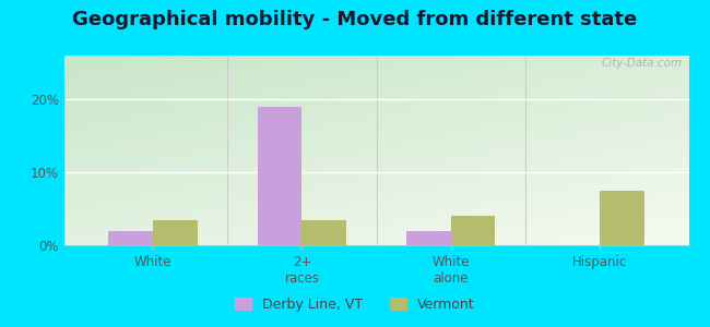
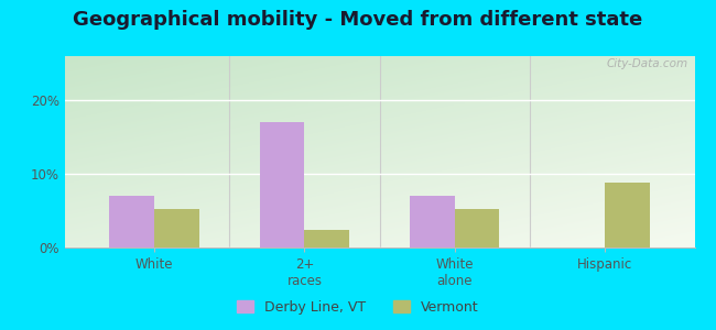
Derby Line, VT/White: 2% -> 7%
Vermont/White: 3.5% -> 5.2%
Derby Line, VT/2+ races: 19% -> 17%
Vermont/2+ races: 3.5% -> 2.4%
Derby Line, VT/White alone: 2% -> 7%
Vermont/White alone: 4.0% -> 5.2%
Vermont/Hispanic: 7.5% -> 8.8%
